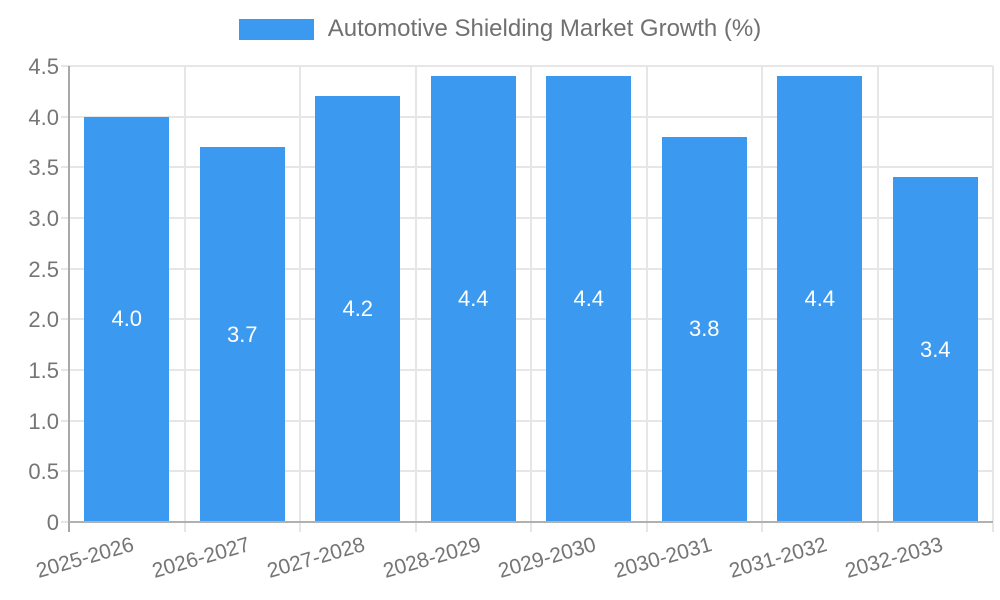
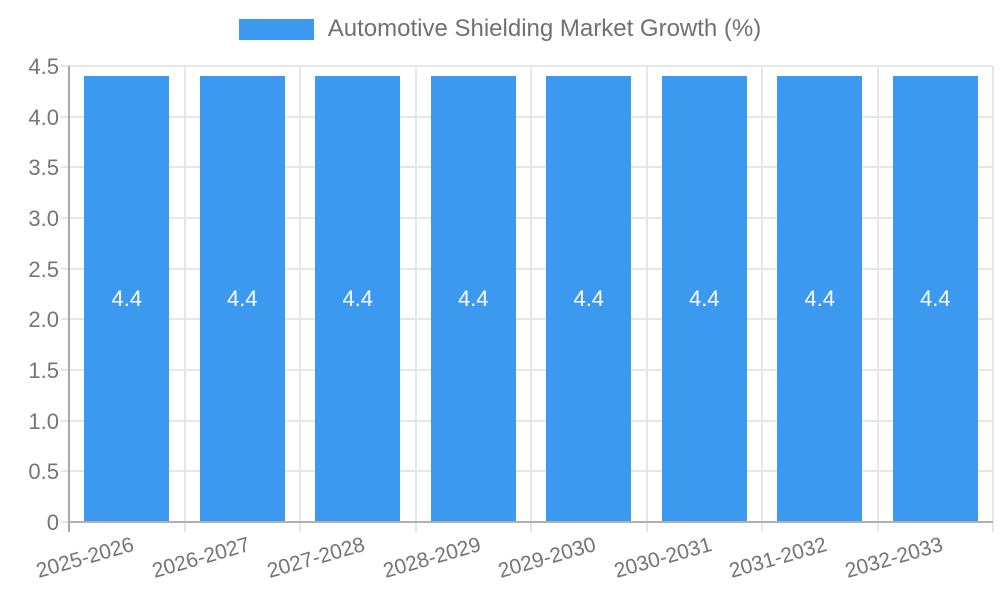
2025-2026: 4.0 -> 4.4
2026-2027: 3.7 -> 4.4
2027-2028: 4.2 -> 4.4
2030-2031: 3.8 -> 4.4
2032-2033: 3.4 -> 4.4
